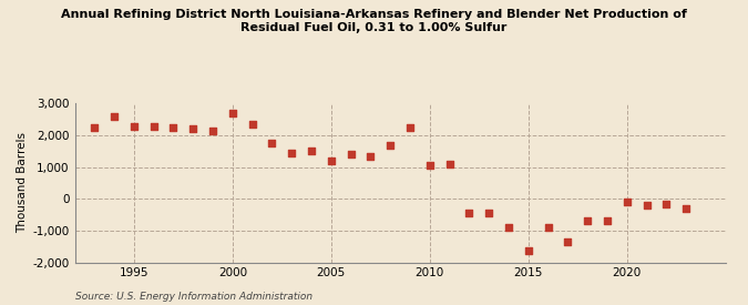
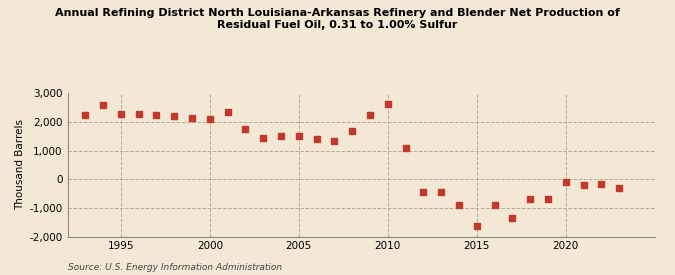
2000: 2,700 -> 2,100
2005: 1,200 -> 1,500
2010: 1,050 -> 2,650
